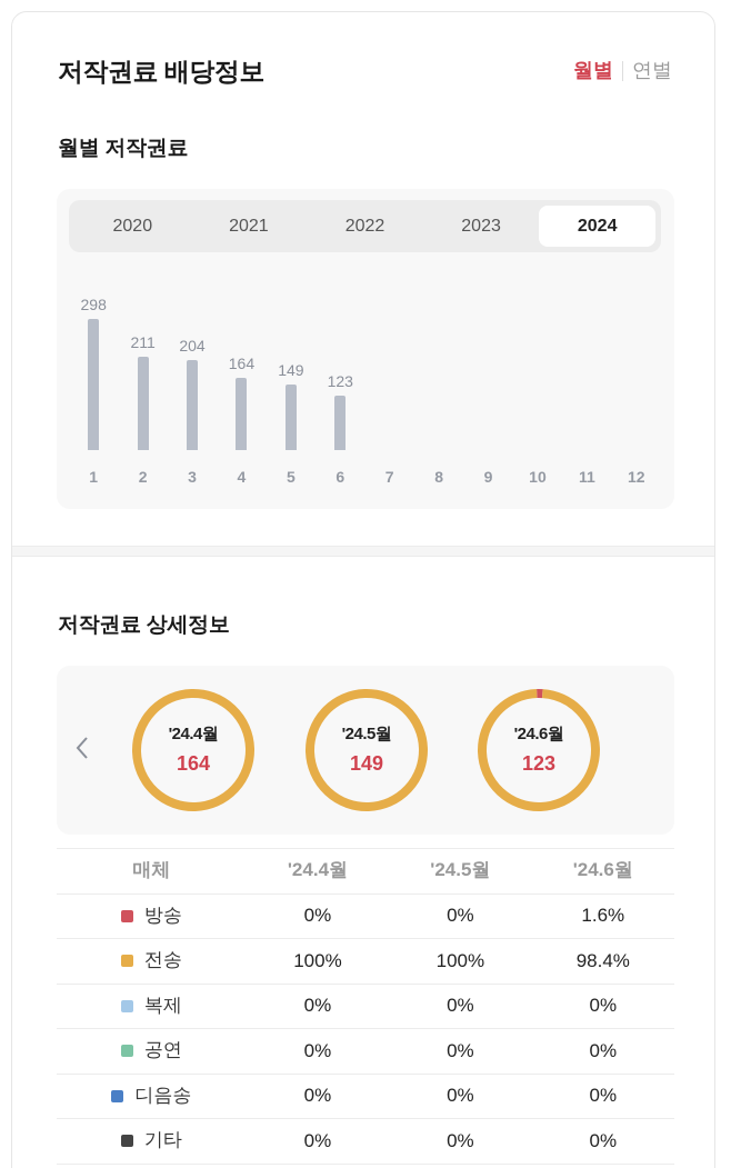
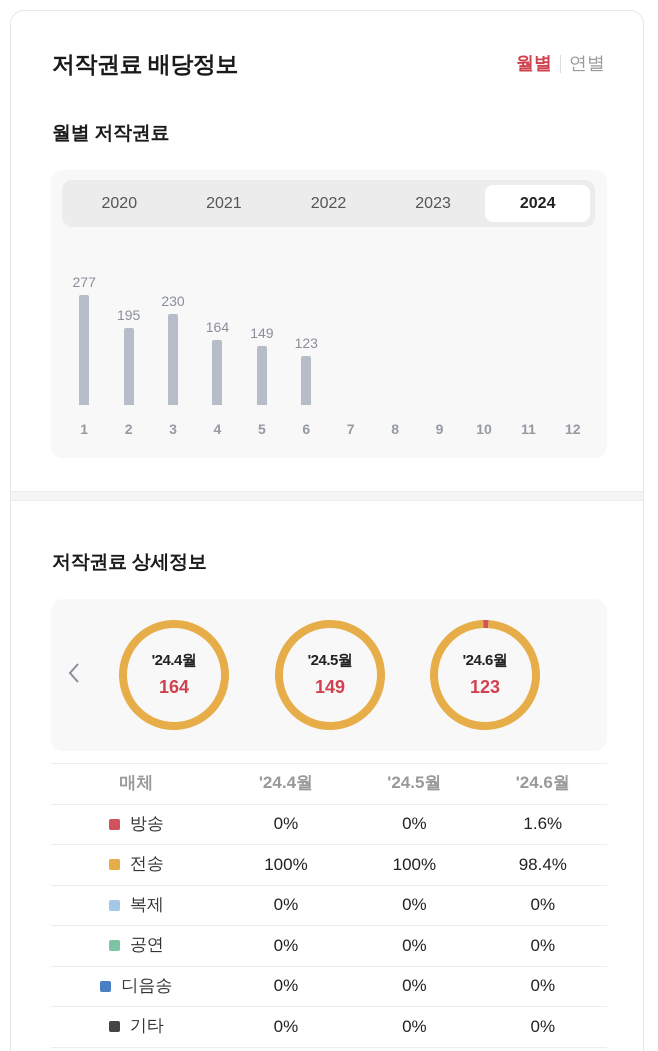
1: 298 -> 277
2: 211 -> 195
3: 204 -> 230
